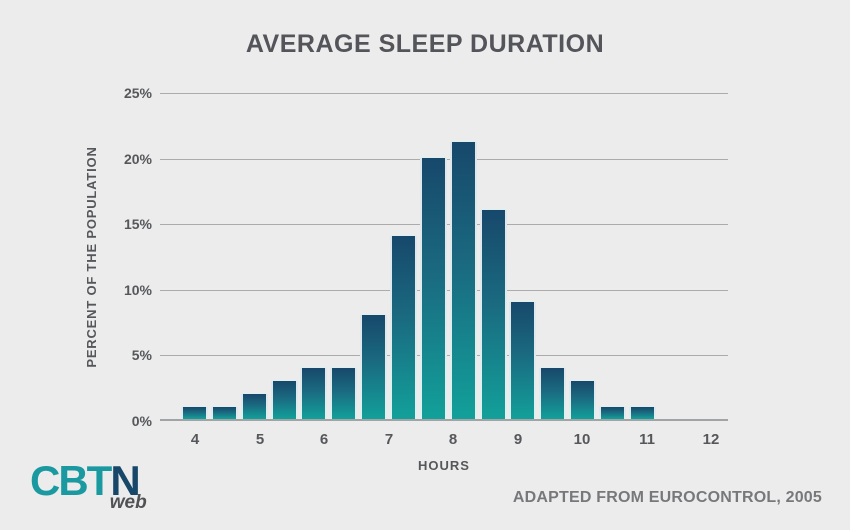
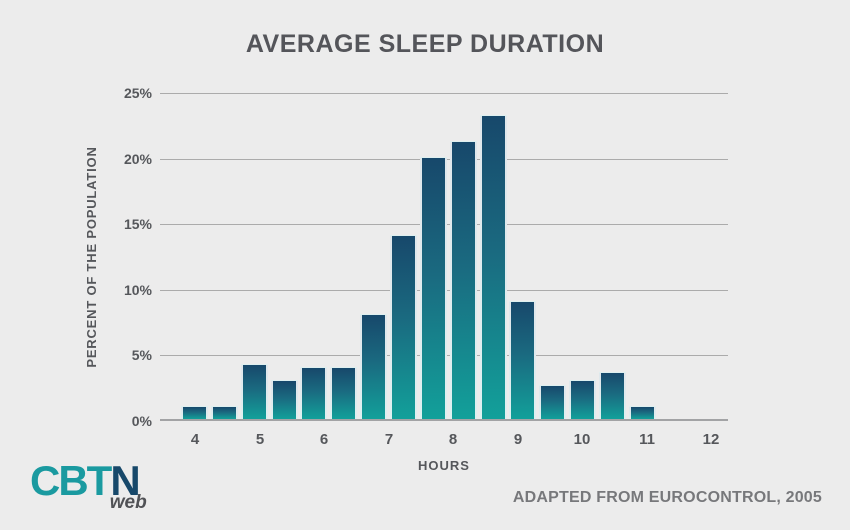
5: 2.0% -> 4.2%
9: 16.0% -> 23.2%
10: 4.0% -> 2.6%
11: 1.0% -> 3.6%
